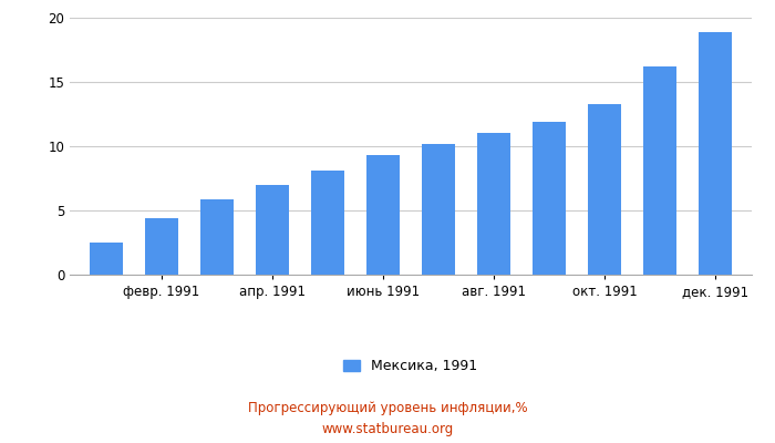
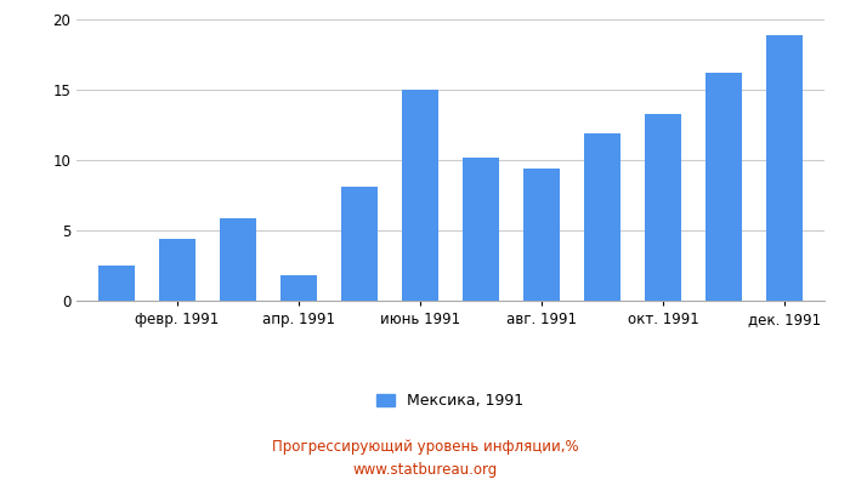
апр. 1991: 7.0 -> 1.8
июнь 1991: 9.3 -> 15.0
авг. 1991: 11.0 -> 9.4
